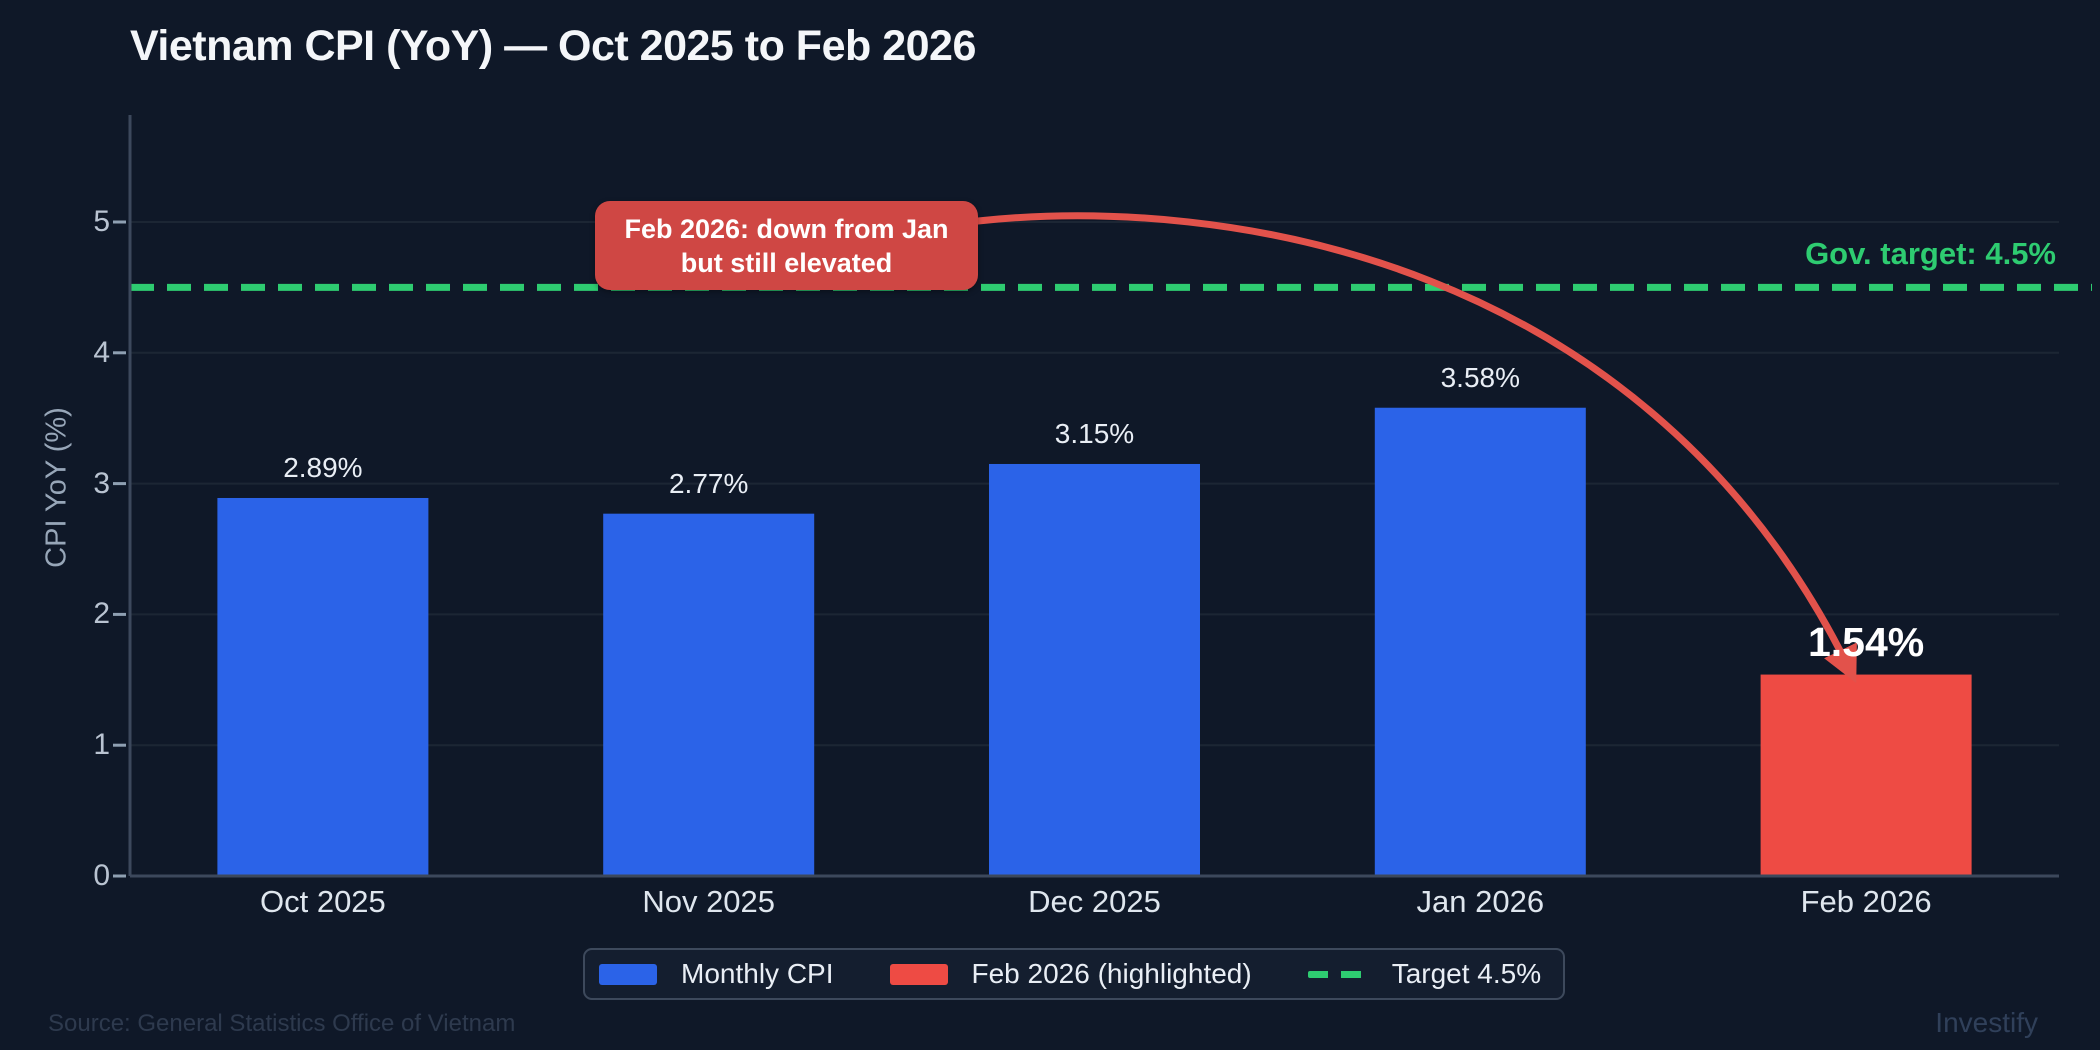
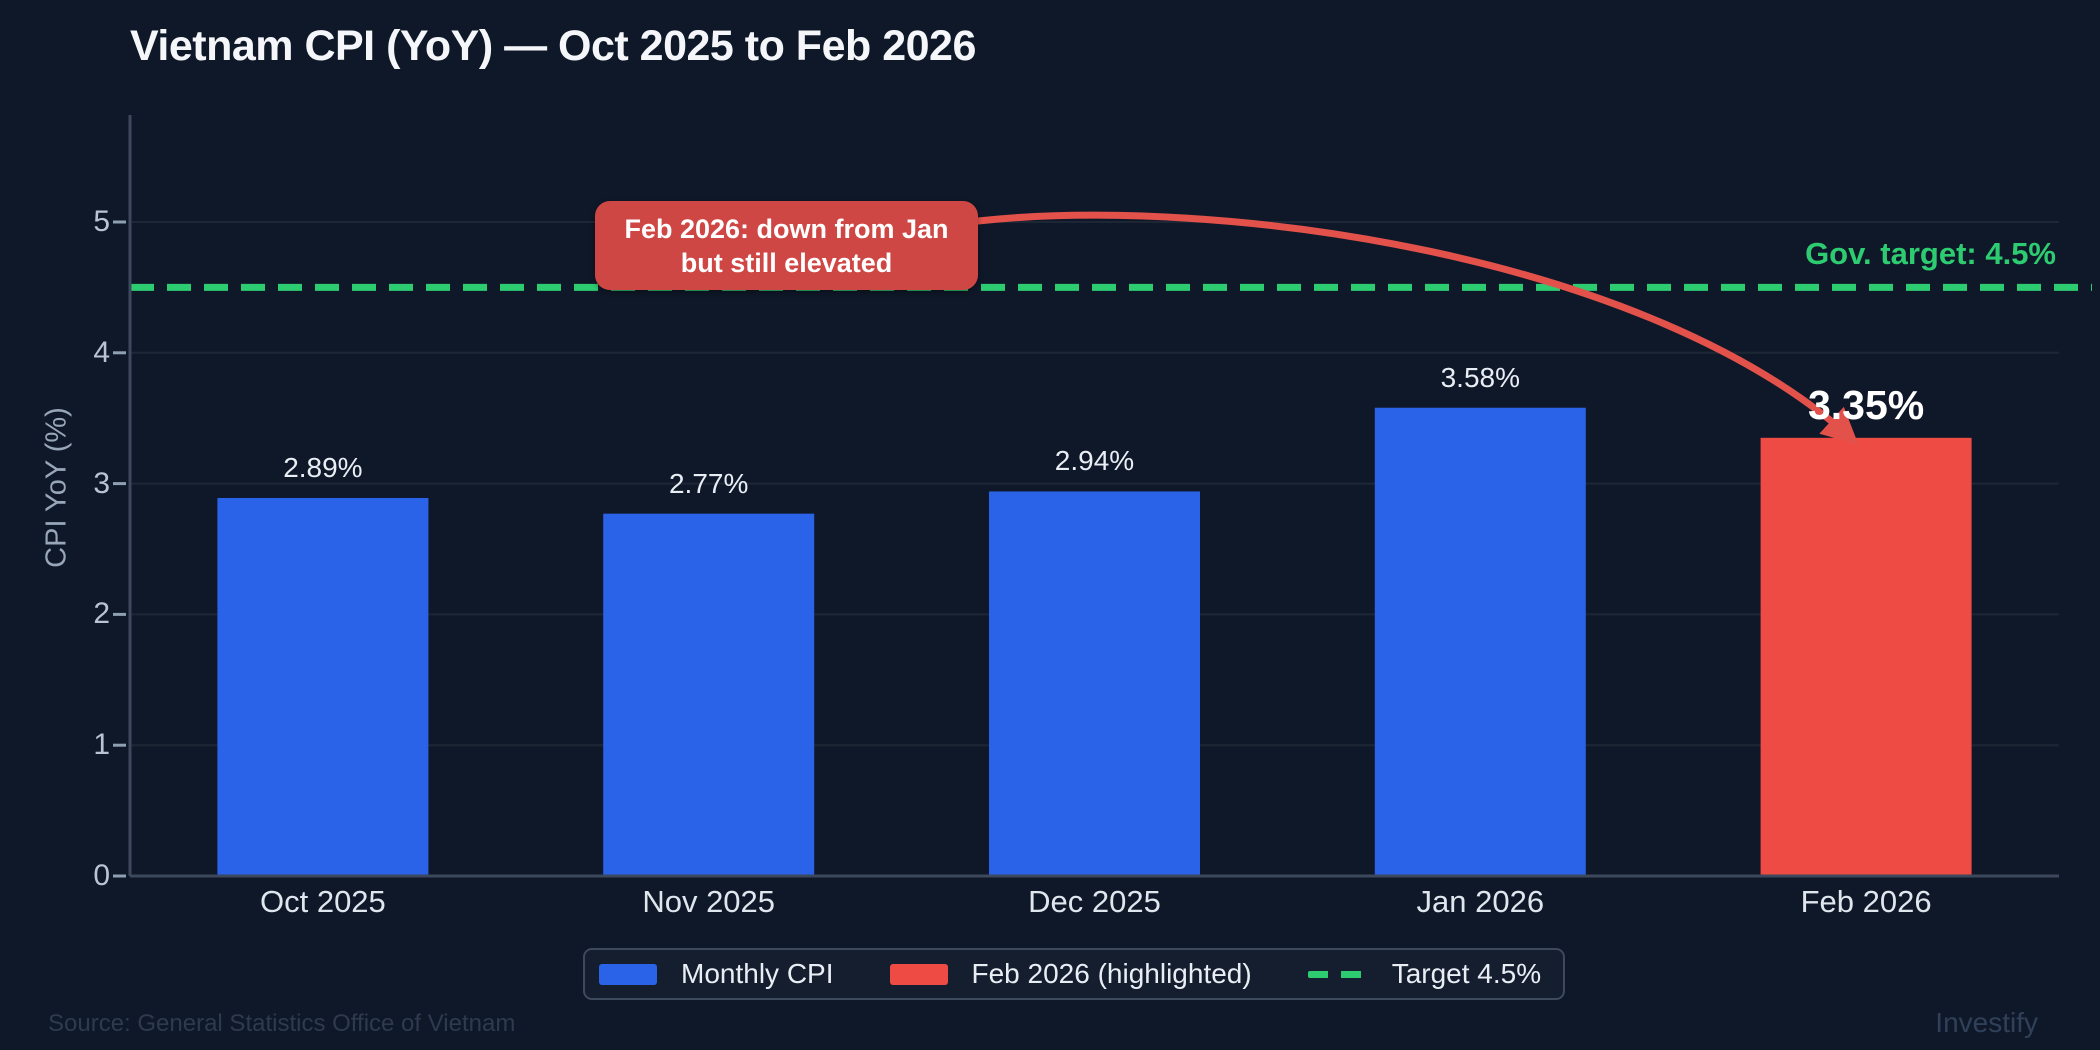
Dec 2025: 3.15% -> 2.94%
Feb 2026: 1.54% -> 3.35%
